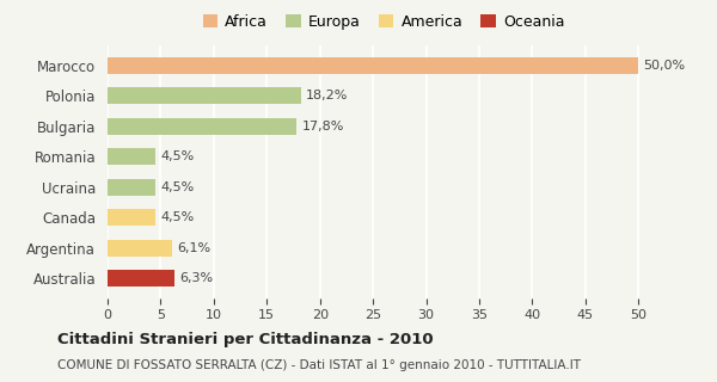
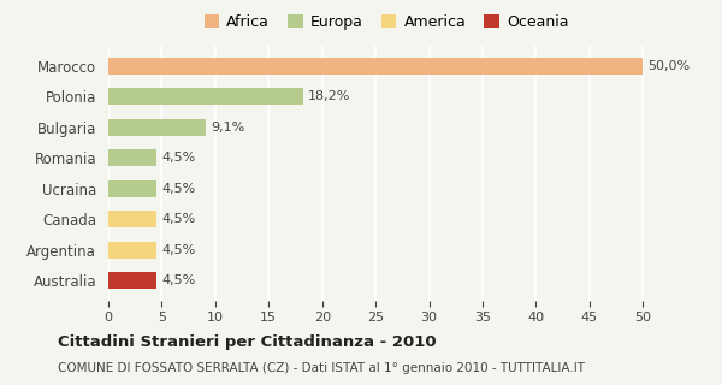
Bulgaria: 17,8% -> 9,1%
Argentina: 6,1% -> 4,5%
Australia: 6,3% -> 4,5%
